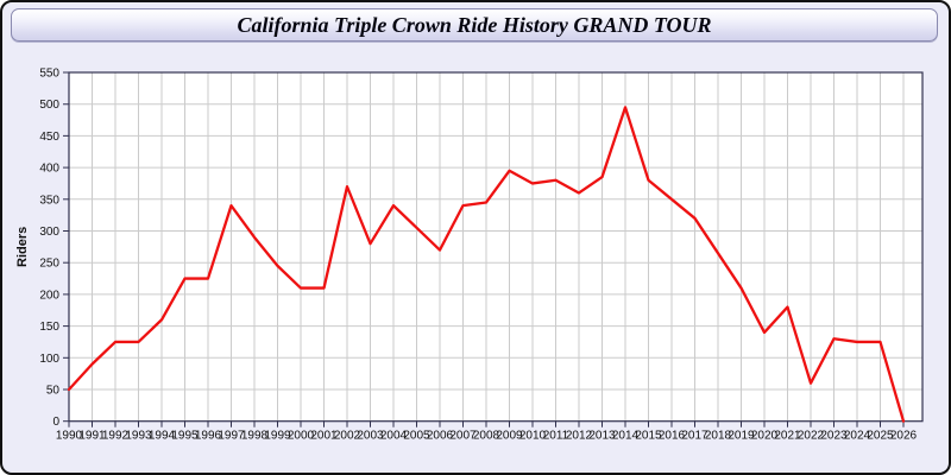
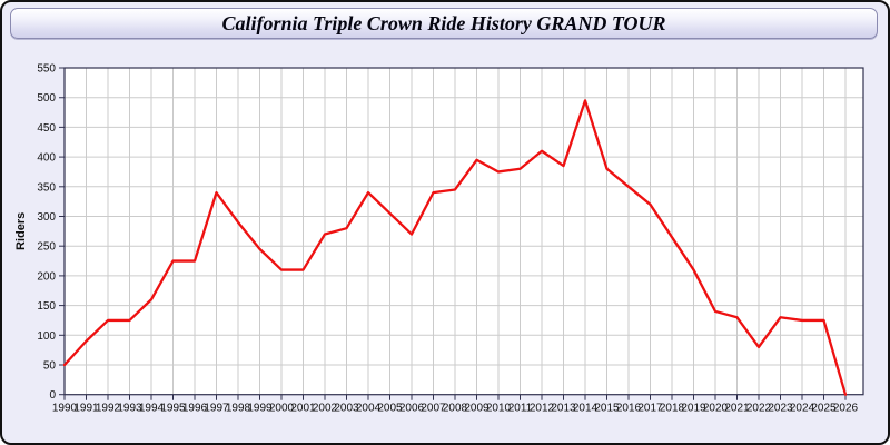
2002: 370 -> 270
2012: 360 -> 410
2021: 180 -> 130
2022: 60 -> 80
